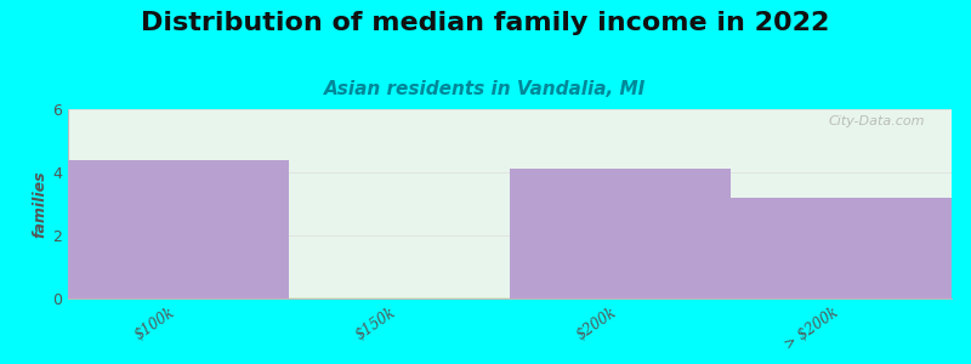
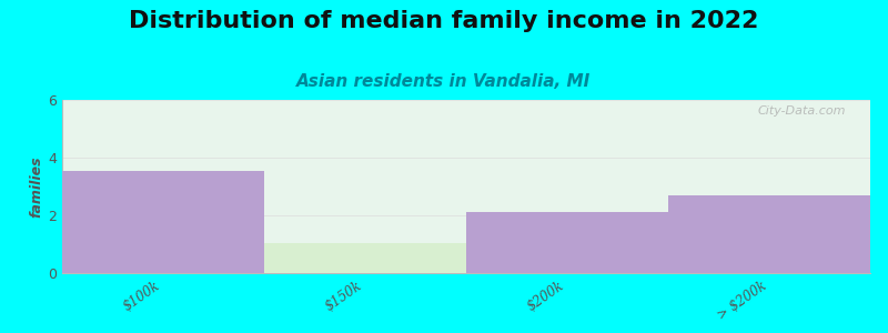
$100k: 4.40 -> 3.55
$150k: 0.05 -> 1.05
$200k: 4.10 -> 2.10
> $200k: 3.20 -> 2.70
